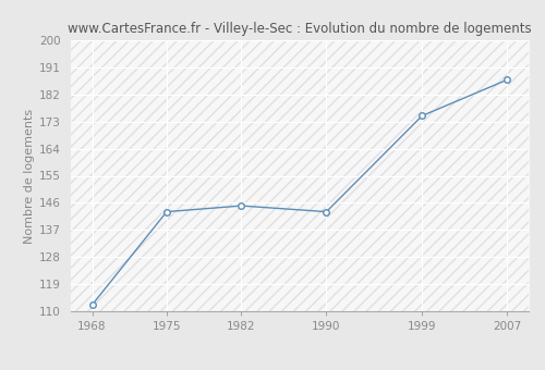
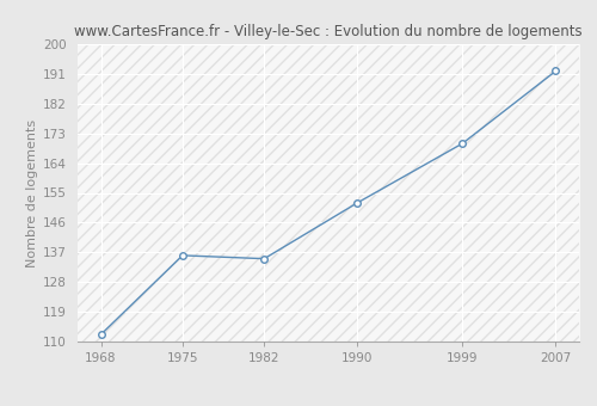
1975: 143 -> 136
1982: 145 -> 135
1990: 143 -> 152
1999: 175 -> 170
2007: 187 -> 192
